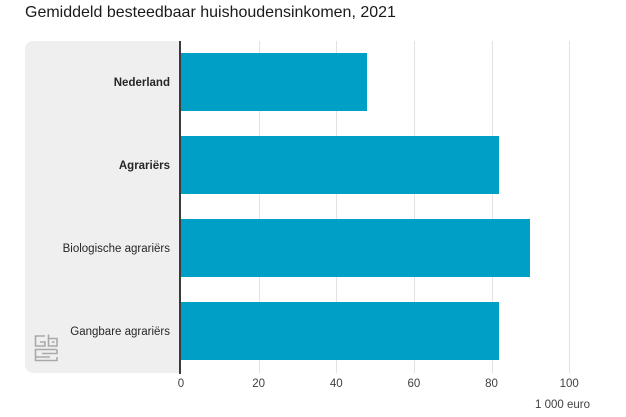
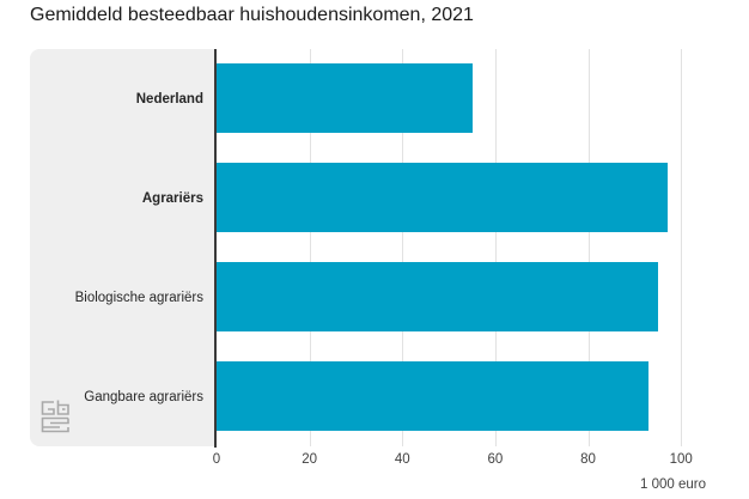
Nederland: 48 -> 55
Agrariërs: 82 -> 97
Biologische agrariërs: 90 -> 95
Gangbare agrariërs: 82 -> 93
